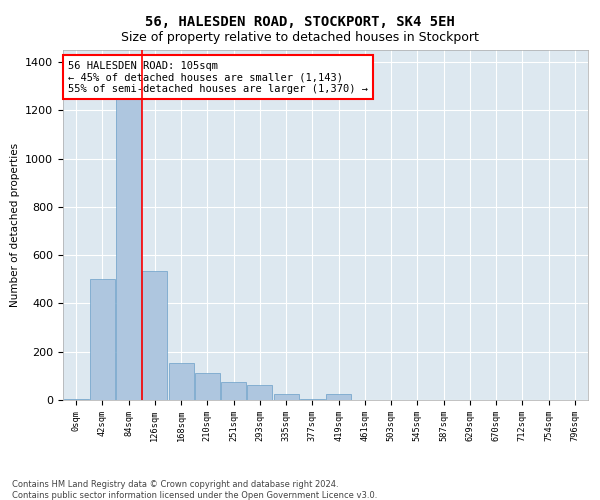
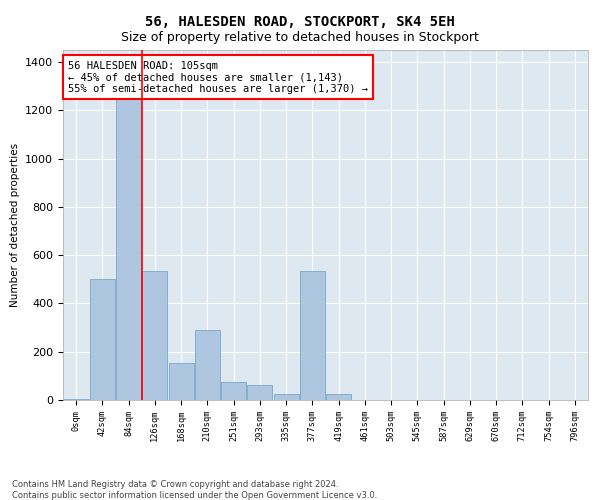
210sqm: 110 -> 290
377sqm: 5 -> 535
